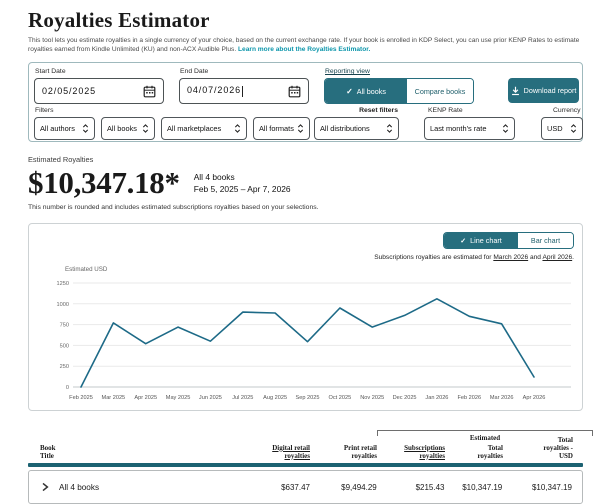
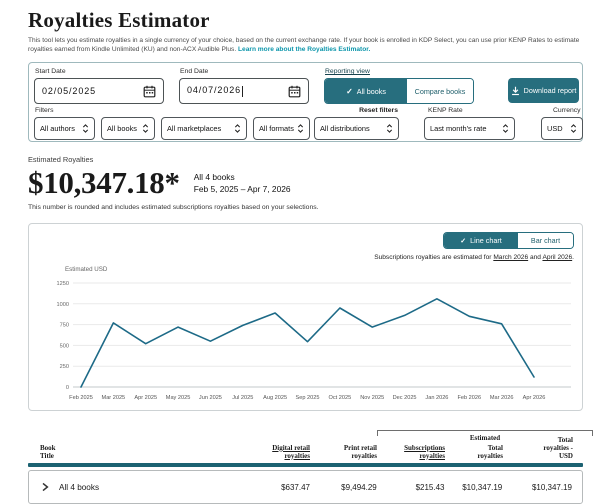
Jul 2025: 900 -> 700
